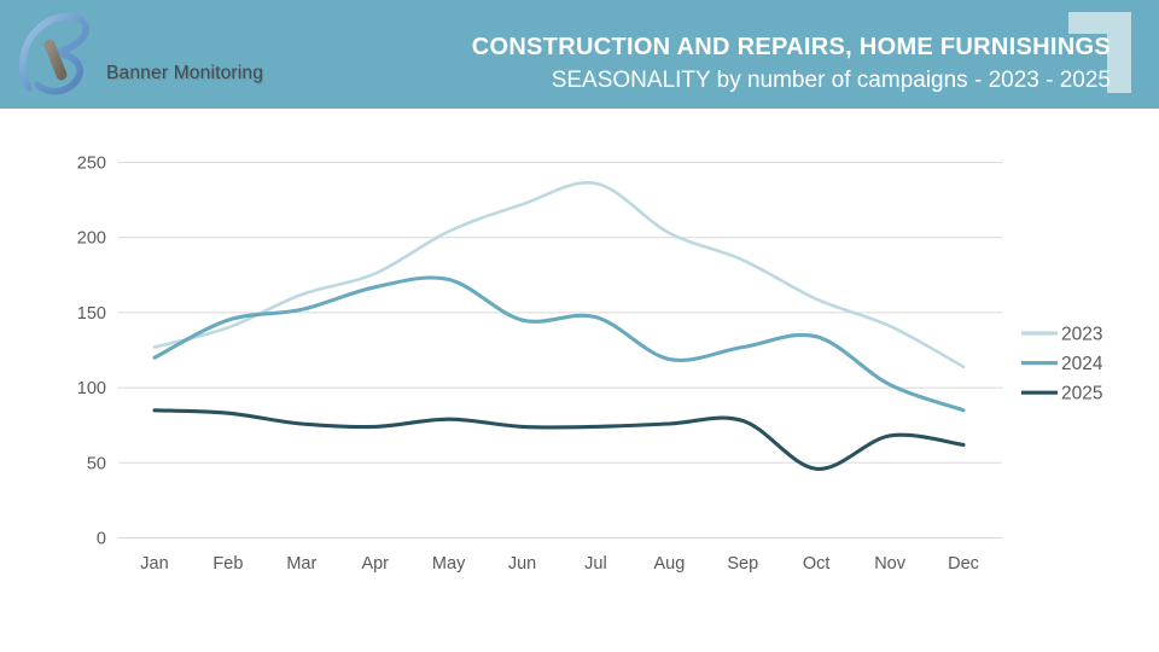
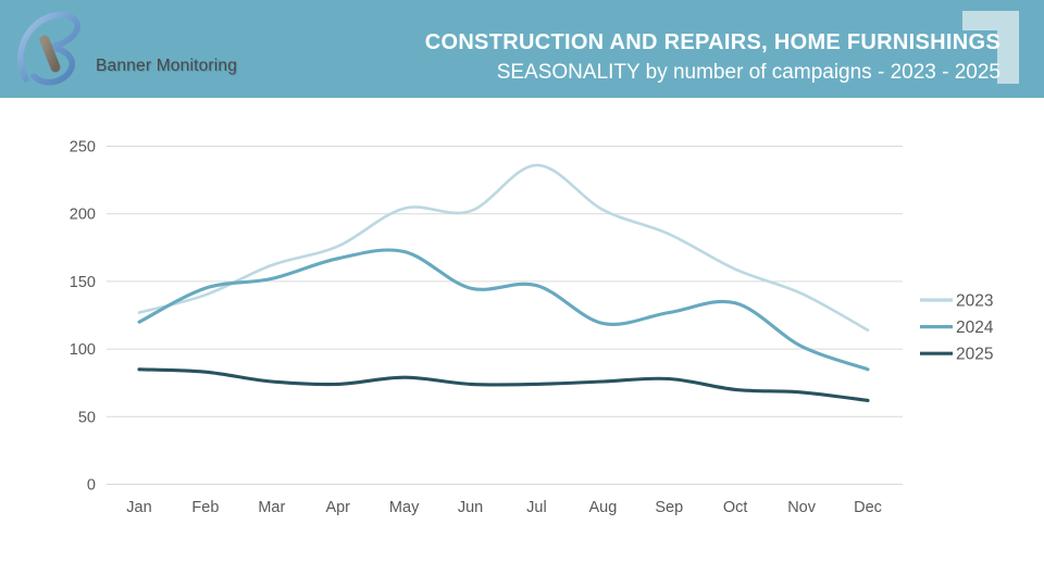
2023/Jun: 222 -> 202
2025/Oct: 46 -> 70
